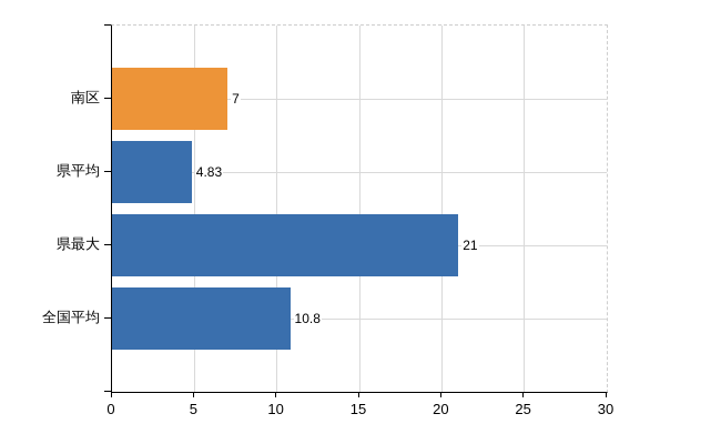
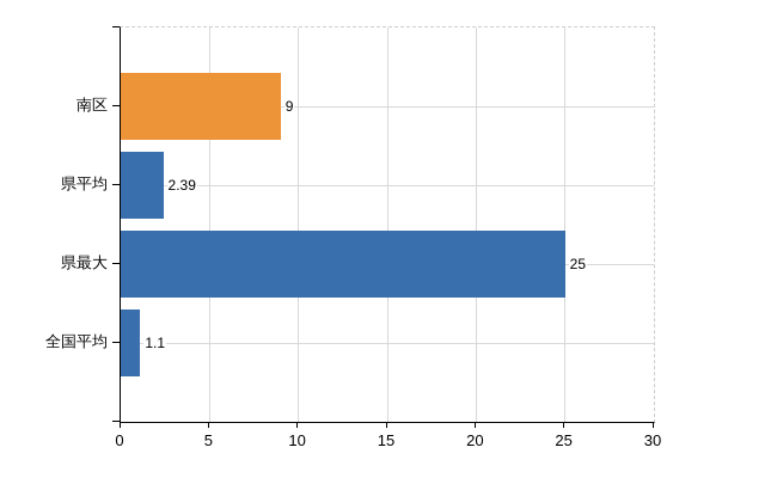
南区: 7 -> 9
県平均: 4.83 -> 2.39
県最大: 21 -> 25
全国平均: 10.8 -> 1.1
